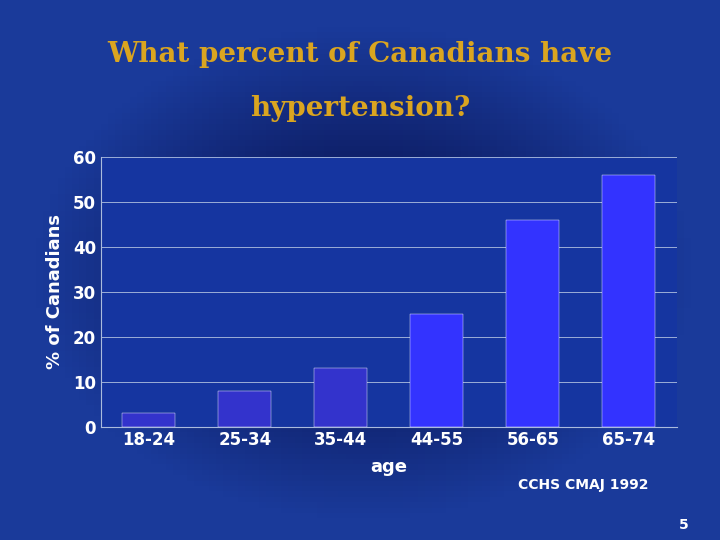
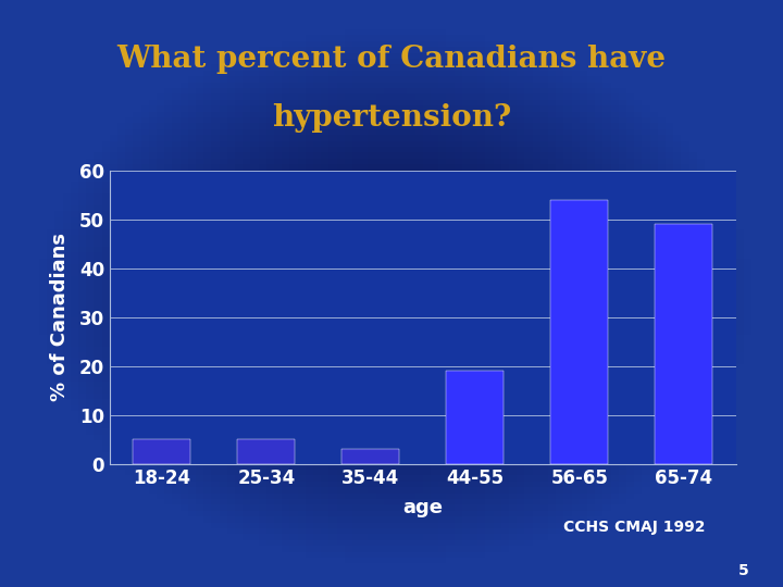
18-24: 3 -> 5
25-34: 8 -> 5
35-44: 13 -> 3
44-55: 25 -> 19
56-65: 46 -> 54
65-74: 56 -> 49
